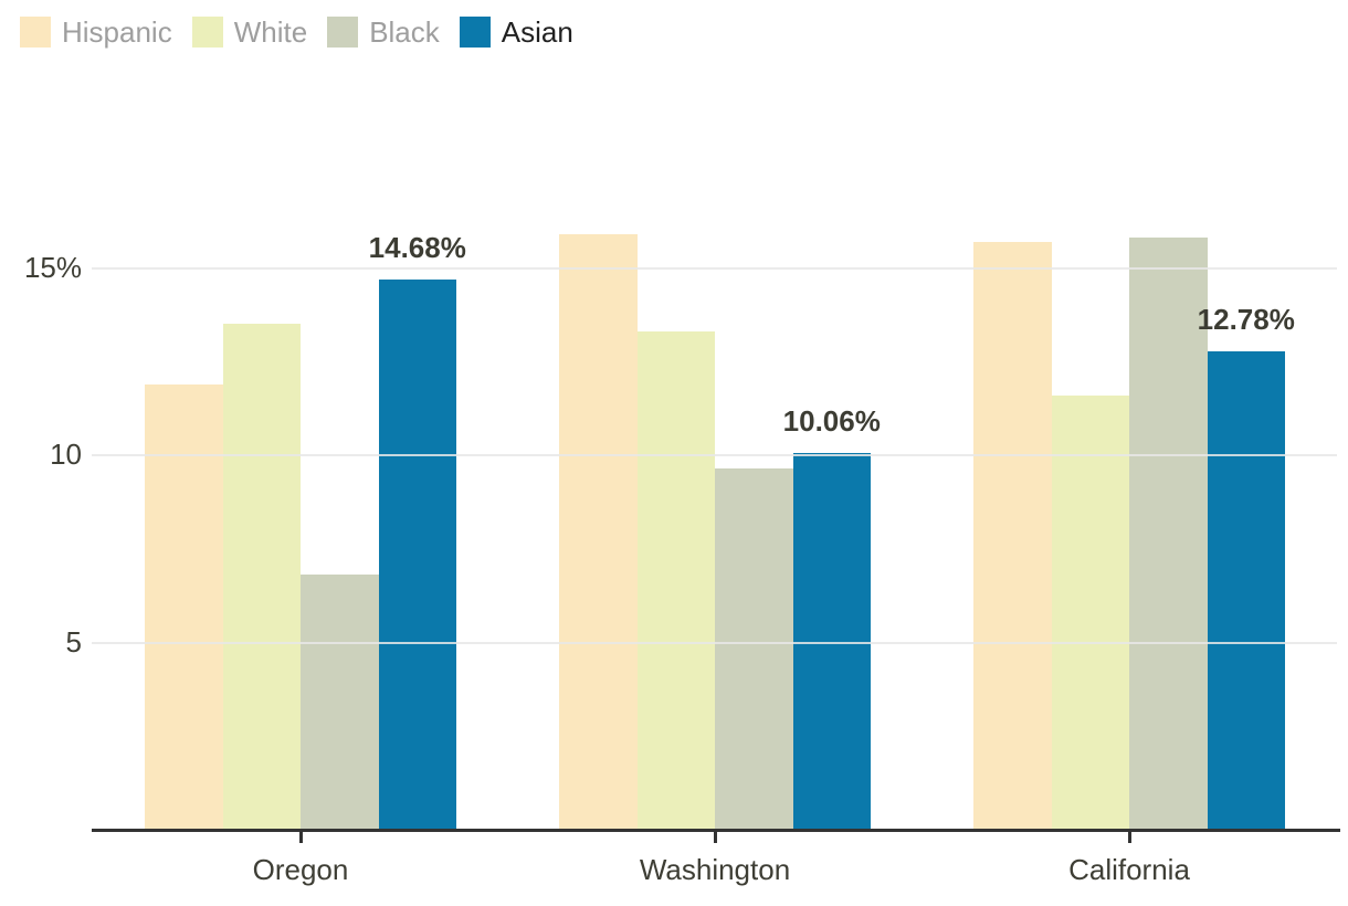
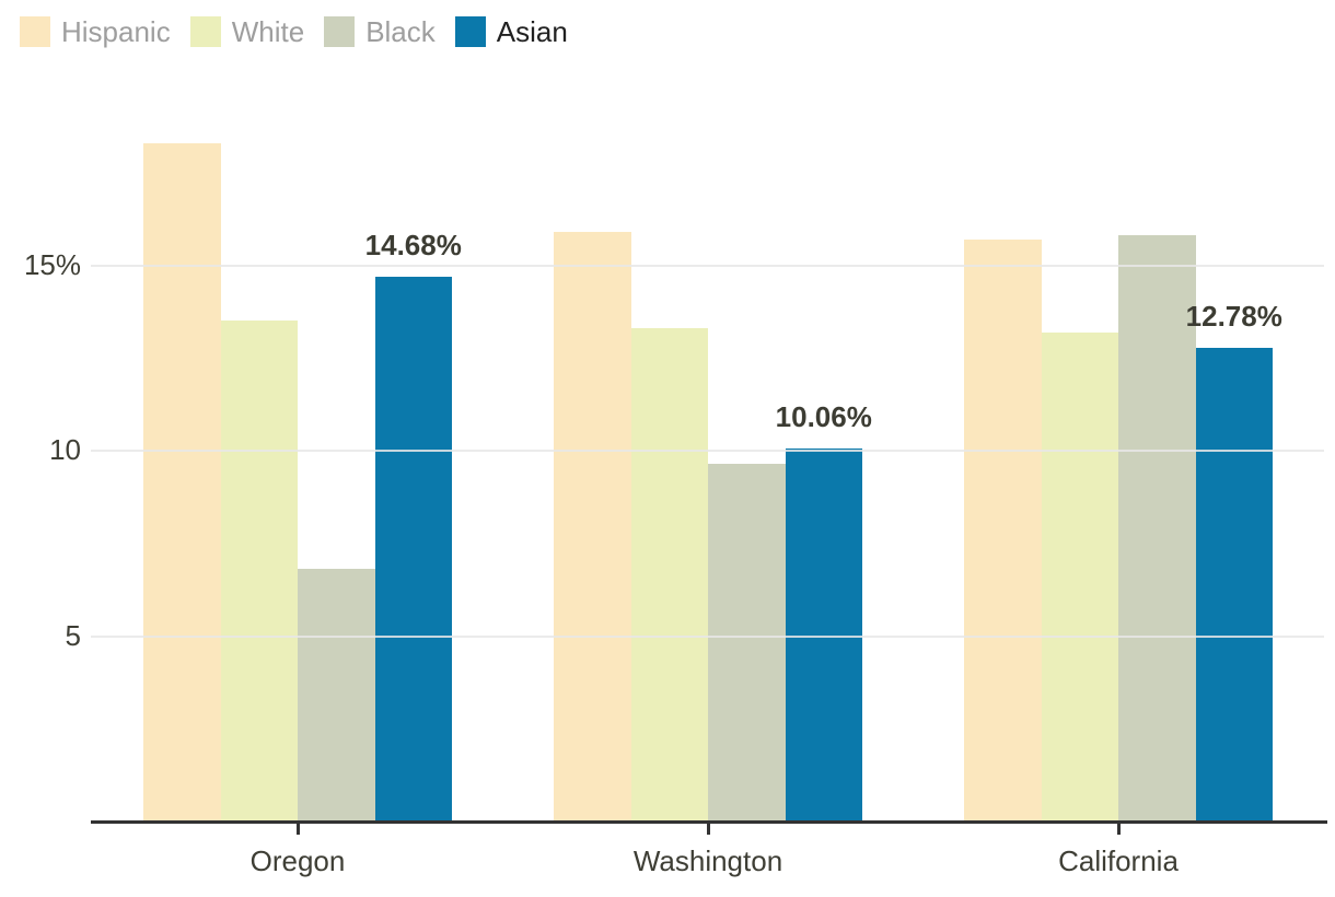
Hispanic/Oregon: 11.9% -> 18.3%
White/California: 11.6% -> 13.2%
